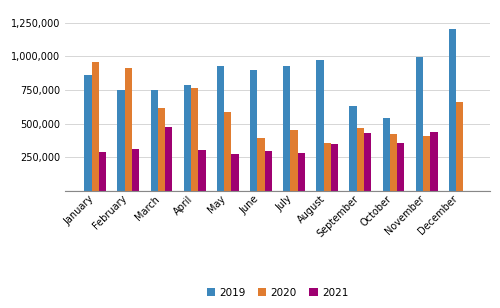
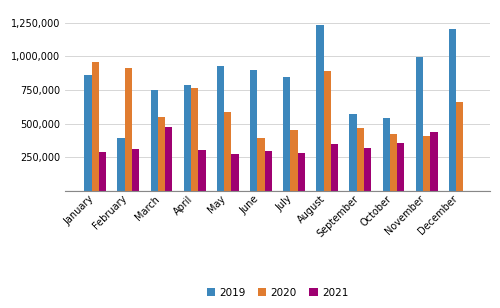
2019/February: 750,000 -> 390,000
2020/March: 620,000 -> 550,000
2019/July: 930,000 -> 850,000
2019/August: 970,000 -> 1,230,000
2020/August: 360,000 -> 890,000
2019/September: 630,000 -> 570,000
2021/September: 430,000 -> 320,000
